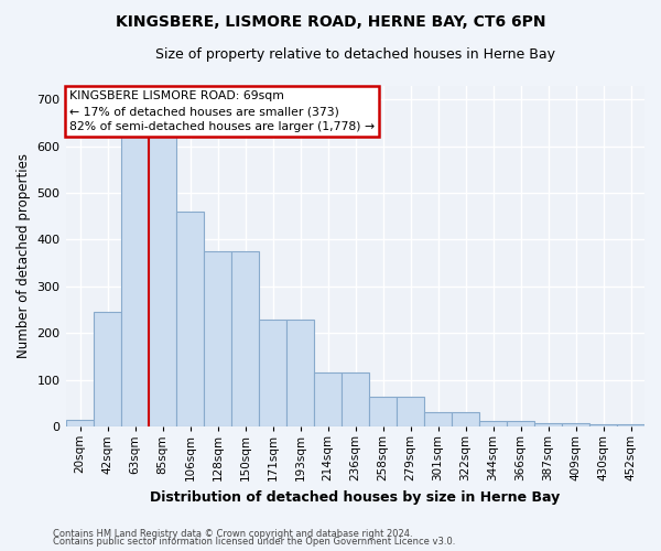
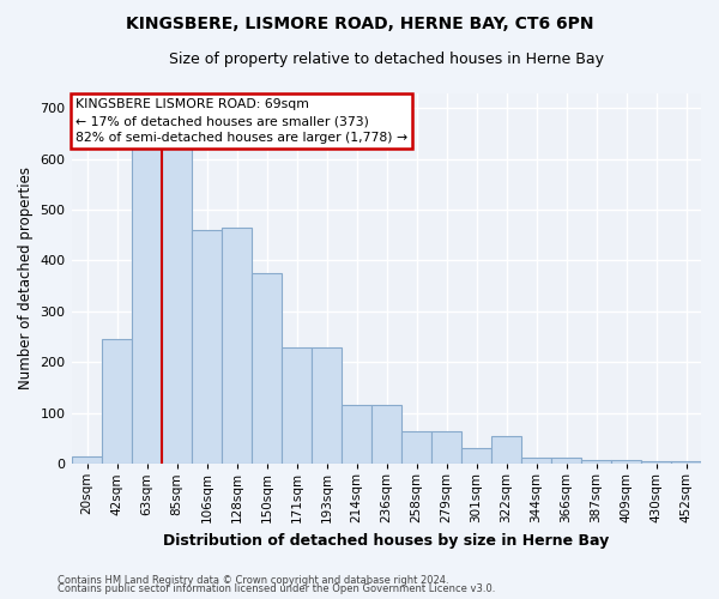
128sqm: 375 -> 465
322sqm: 30 -> 55
